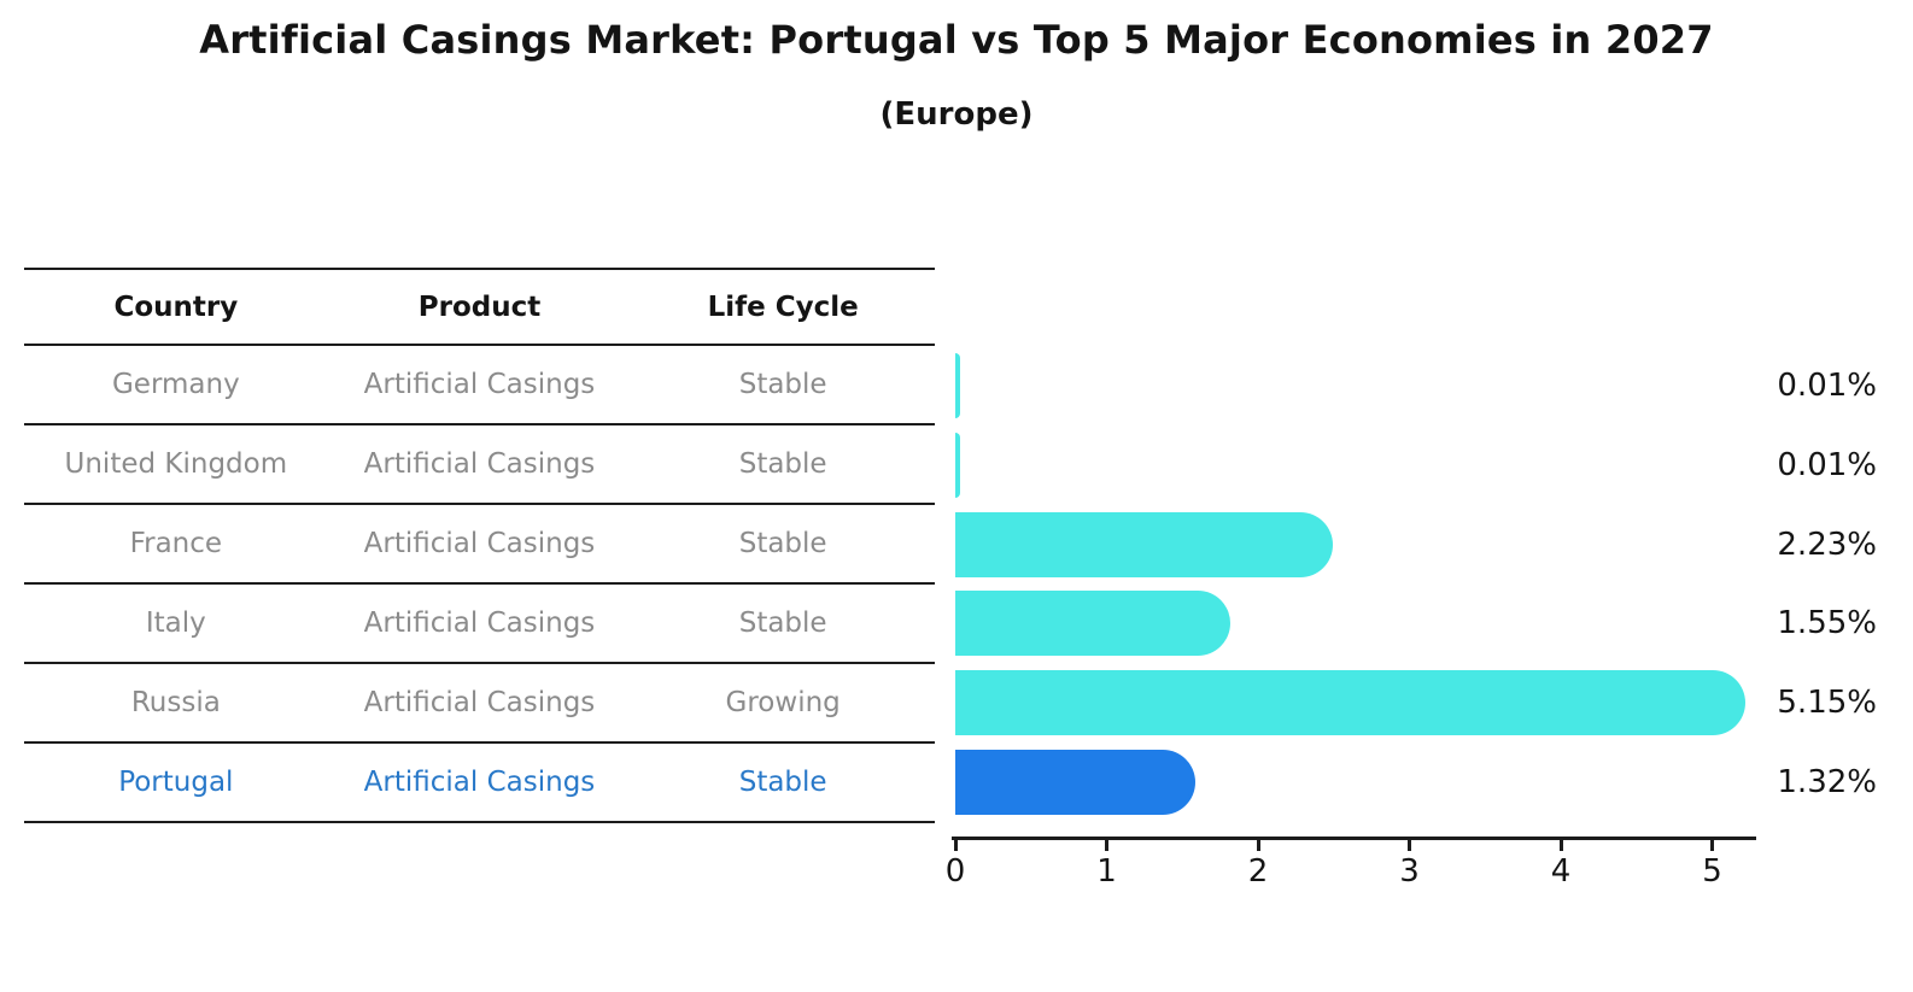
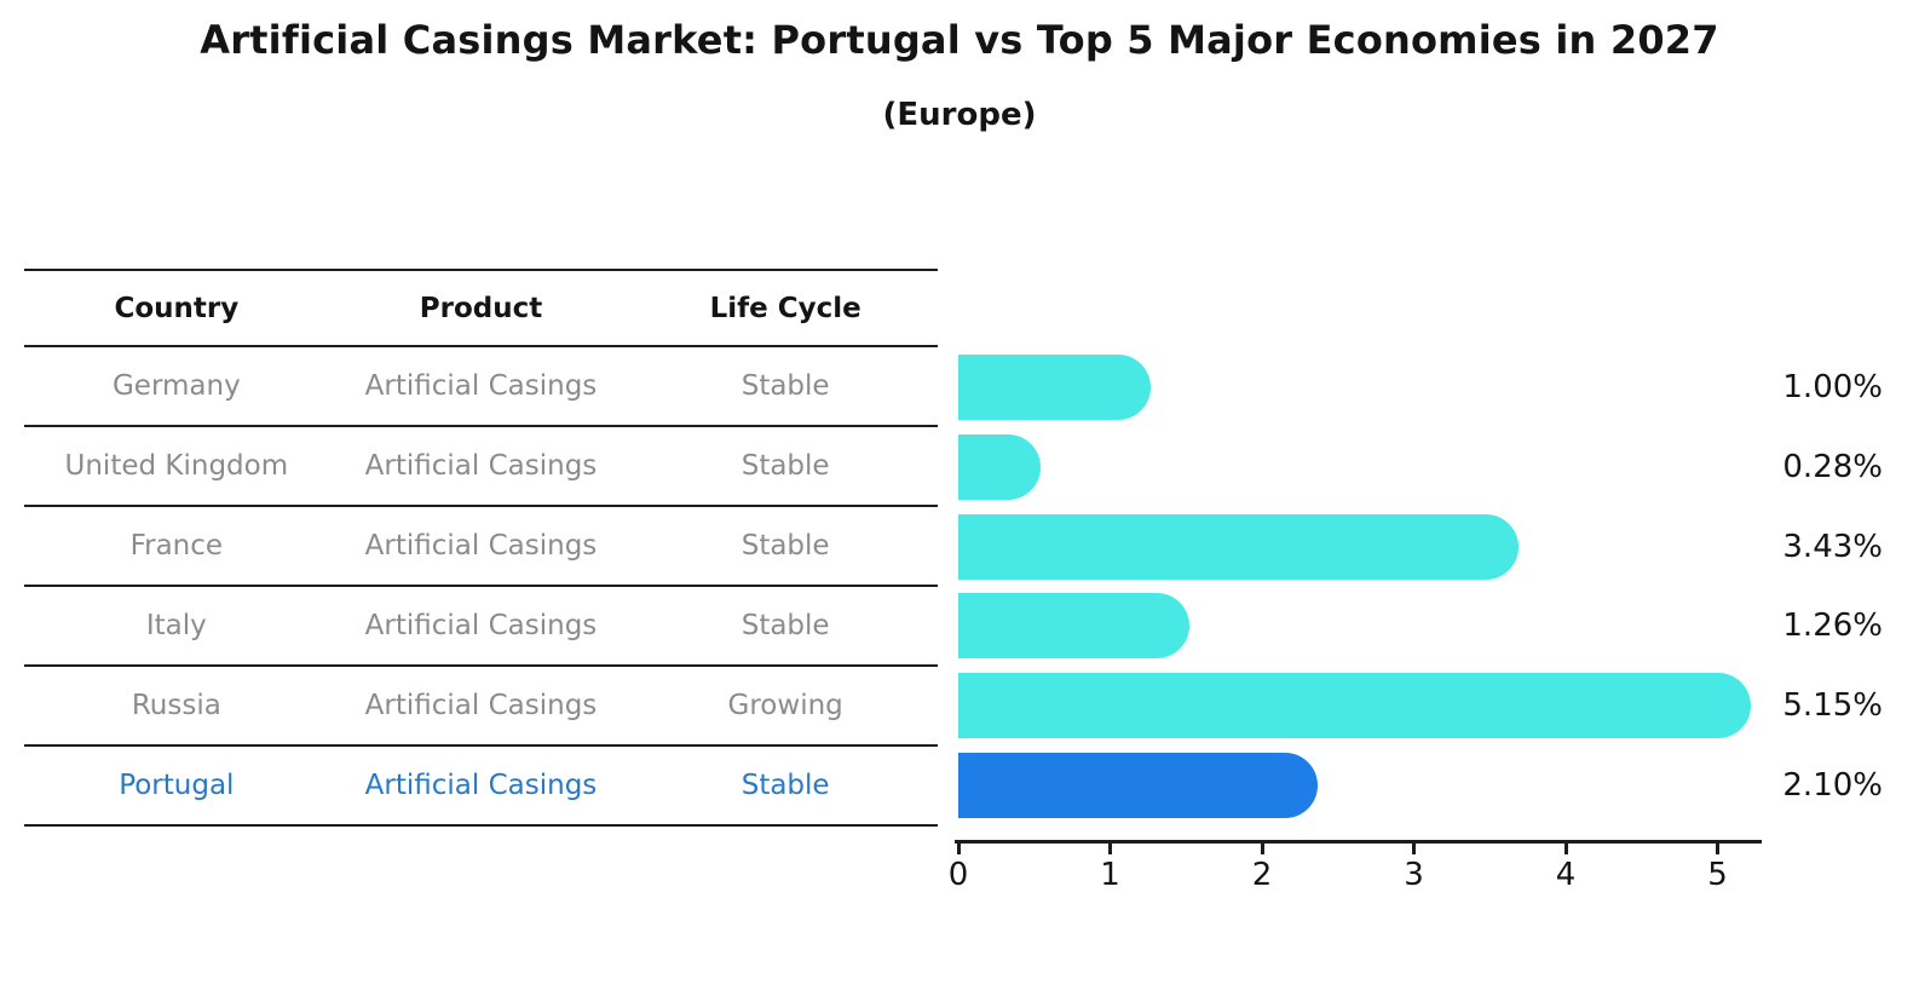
Germany: 0.01% -> 1.00%
United Kingdom: 0.01% -> 0.28%
France: 2.23% -> 3.43%
Italy: 1.55% -> 1.26%
Portugal: 1.32% -> 2.10%
